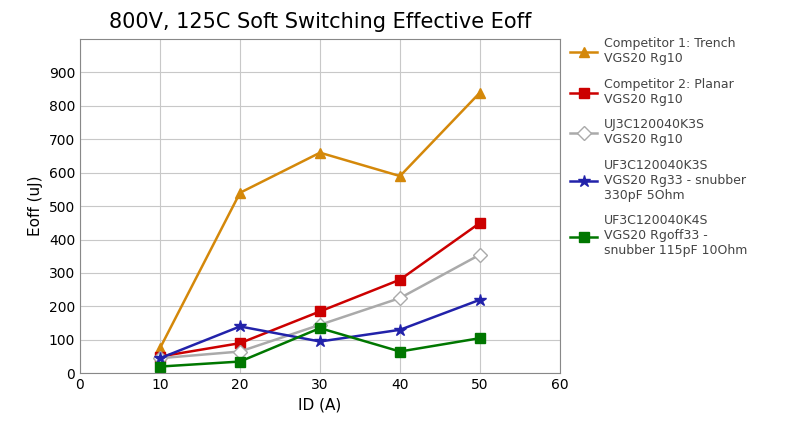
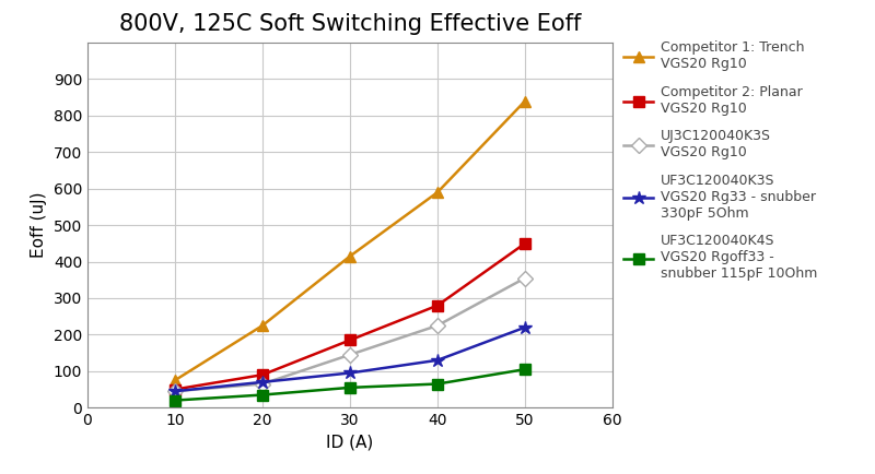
Competitor 1: Trench VGS20 Rg10/20: 540 -> 225
UF3C120040K3S VGS20 Rg33 - snubber 330pF 5Ohm/20: 140 -> 70
Competitor 1: Trench VGS20 Rg10/30: 660 -> 415
UF3C120040K4S VGS20 Rgoff33 - snubber 115pF 10Ohm/30: 135 -> 55
